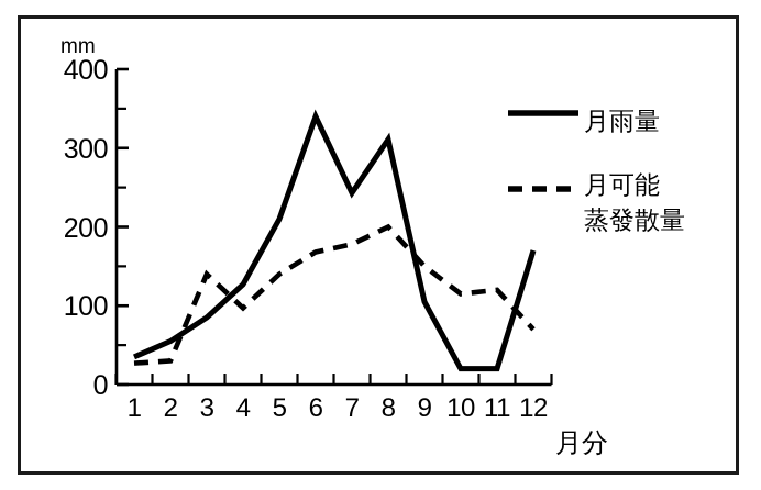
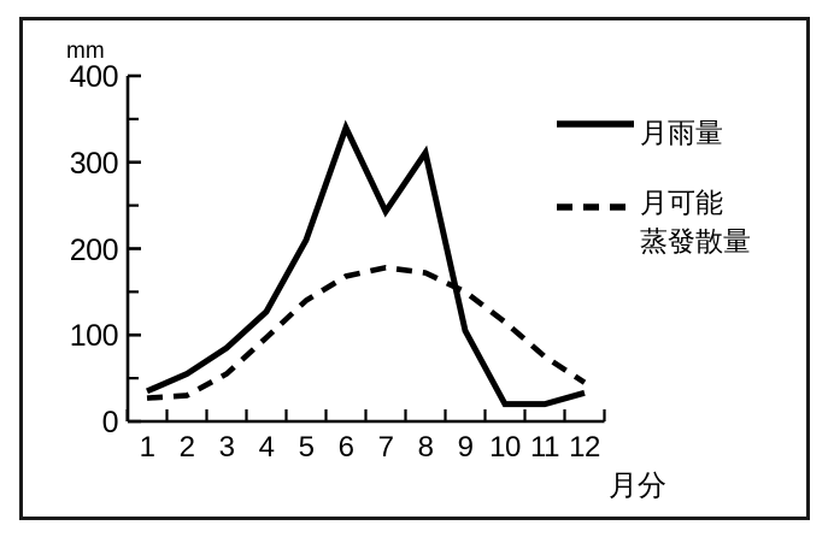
月可能蒸發散量/3: 140 -> 60
月可能蒸發散量/8: 200 -> 170
月可能蒸發散量/11: 120 -> 80
月雨量/12: 170 -> 30
月可能蒸發散量/12: 70 -> 40
